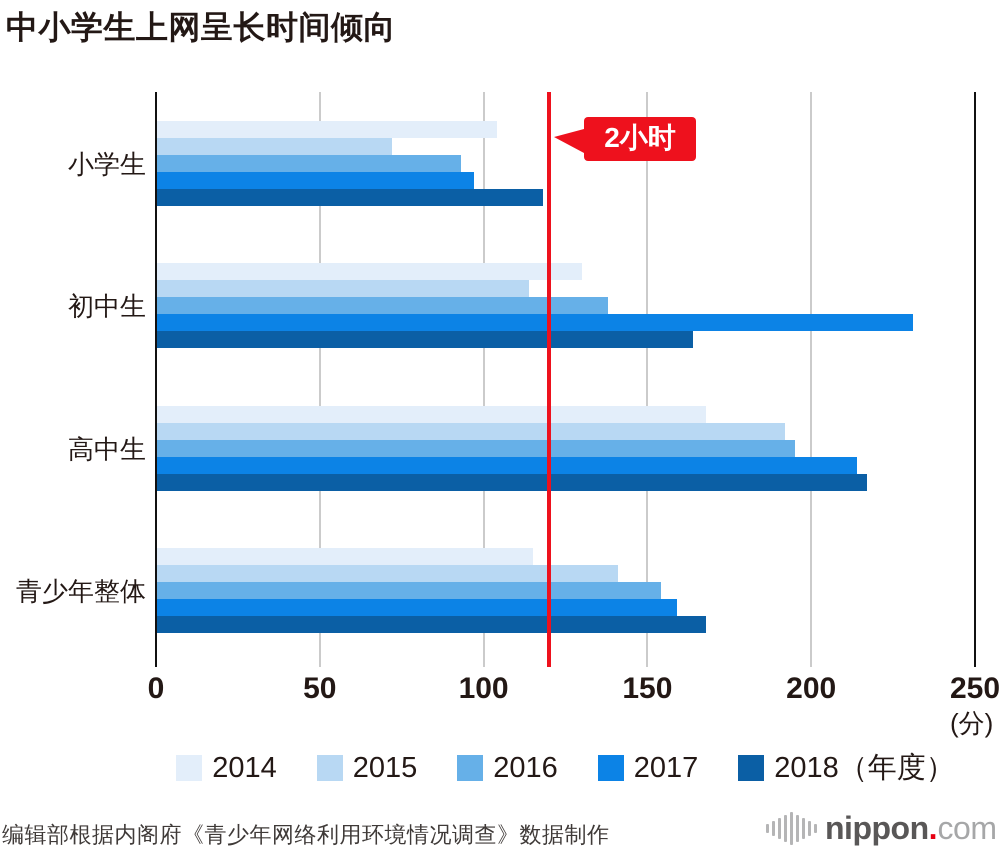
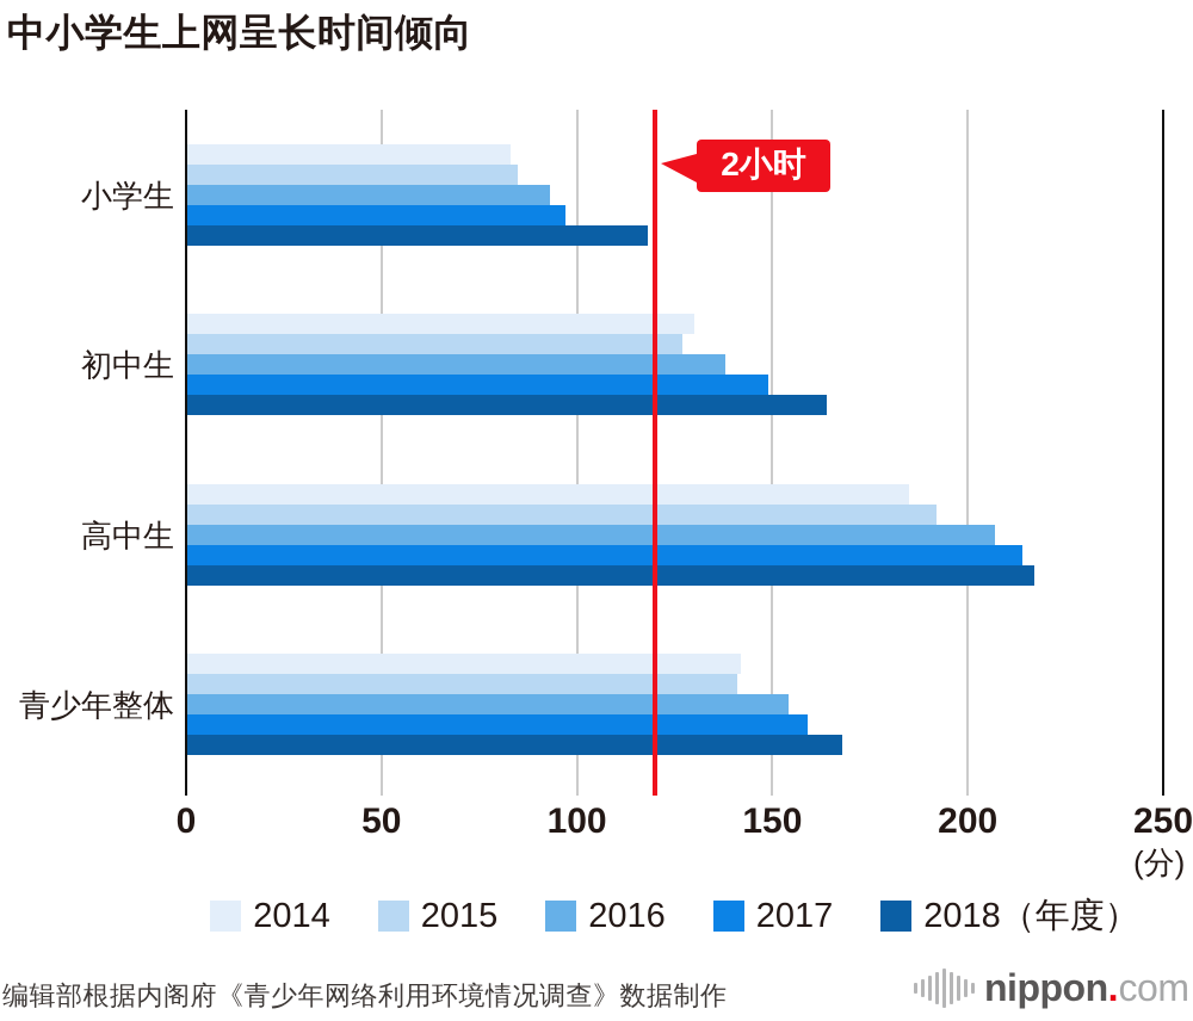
2014/小学生: 104 -> 83
2015/小学生: 72 -> 85
2015/初中生: 114 -> 127
2017/初中生: 231 -> 149
2014/高中生: 168 -> 185
2016/高中生: 195 -> 207
2014/青少年整体: 115 -> 142
